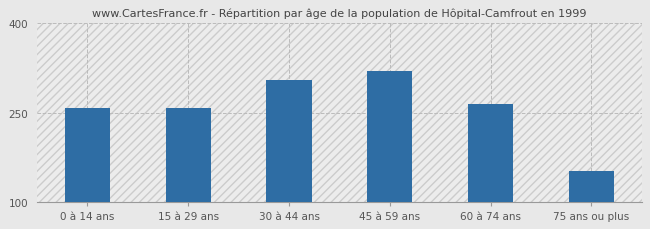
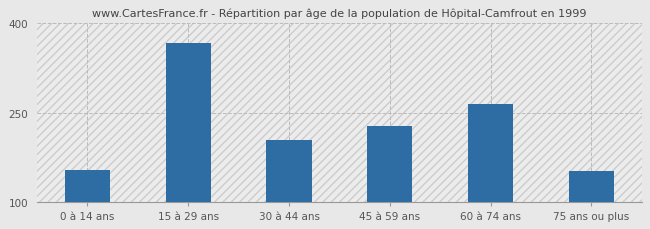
0 à 14 ans: 258 -> 154
15 à 29 ans: 258 -> 366
30 à 44 ans: 305 -> 204
45 à 59 ans: 320 -> 228
